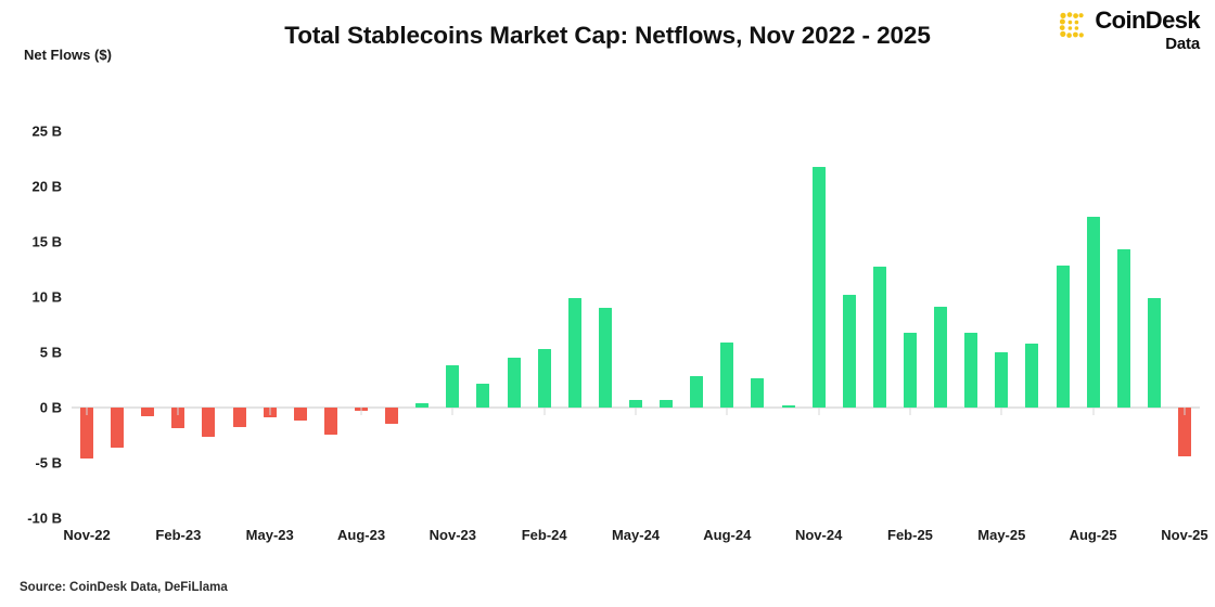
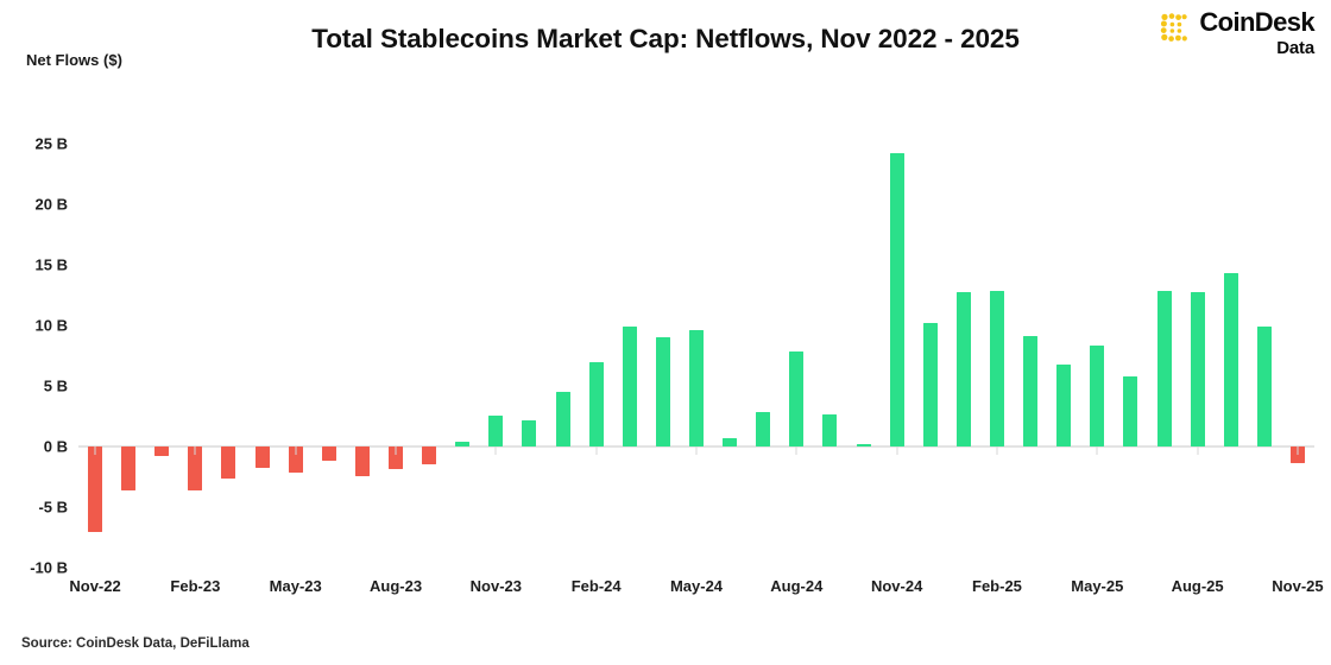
Nov-22: -4.6B -> -7.1B
Feb-23: -1.9B -> -3.6B
May-23: -0.9B -> -2.1B
Aug-23: -0.3B -> -1.9B
Nov-23: 3.8B -> 2.6B
Feb-24: 5.3B -> 7.0B
May-24: 0.7B -> 9.6B
Aug-24: 5.9B -> 7.9B
Nov-24: 21.8B -> 24.3B
Feb-25: 6.8B -> 12.9B
May-25: 5.0B -> 8.4B
Aug-25: 17.3B -> 12.8B
Nov-25: -4.4B -> -1.4B
